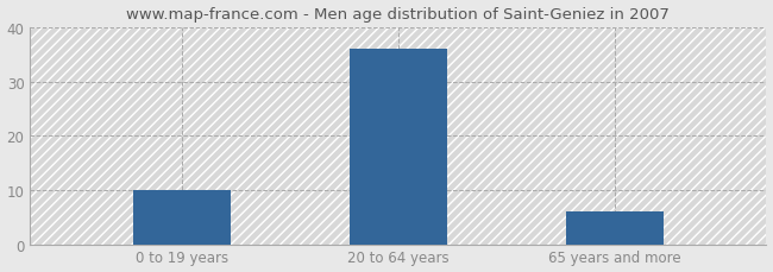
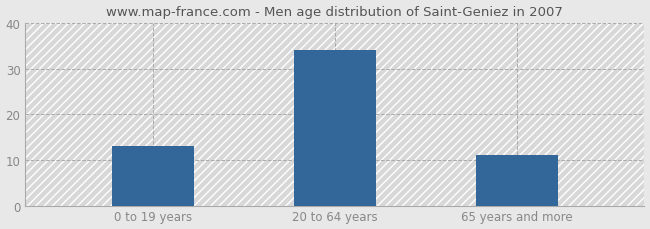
0 to 19 years: 10 -> 13
20 to 64 years: 36 -> 34
65 years and more: 6 -> 11
